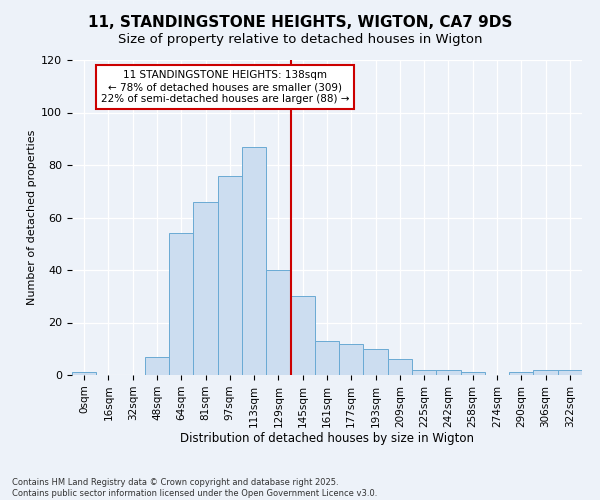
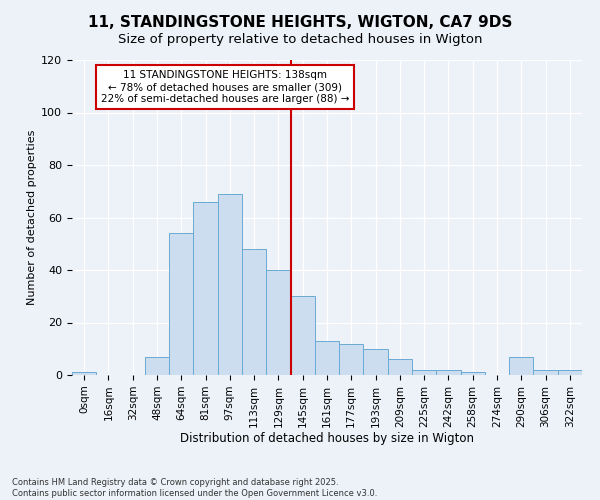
97sqm: 76 -> 69
113sqm: 87 -> 48
290sqm: 1 -> 7
